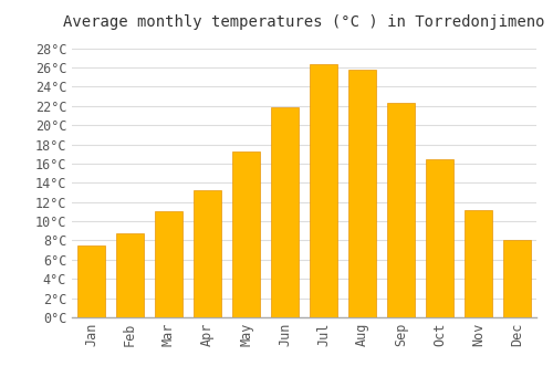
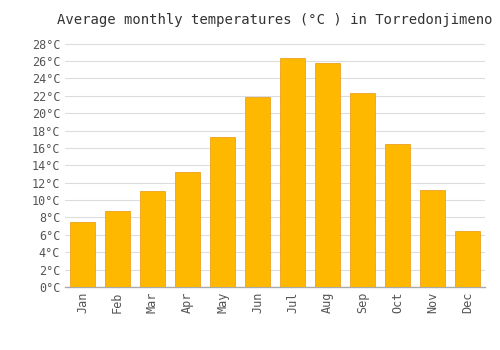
Dec: 8.0°C -> 6.4°C
